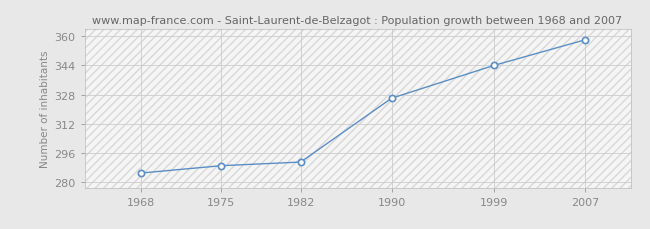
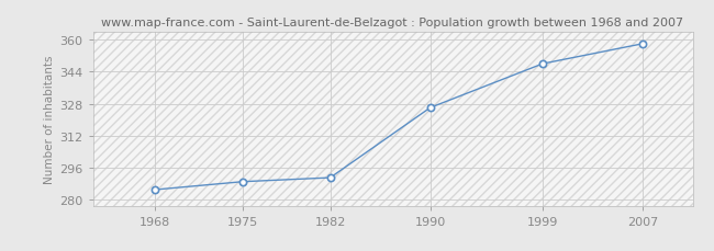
1999: 344 -> 348
